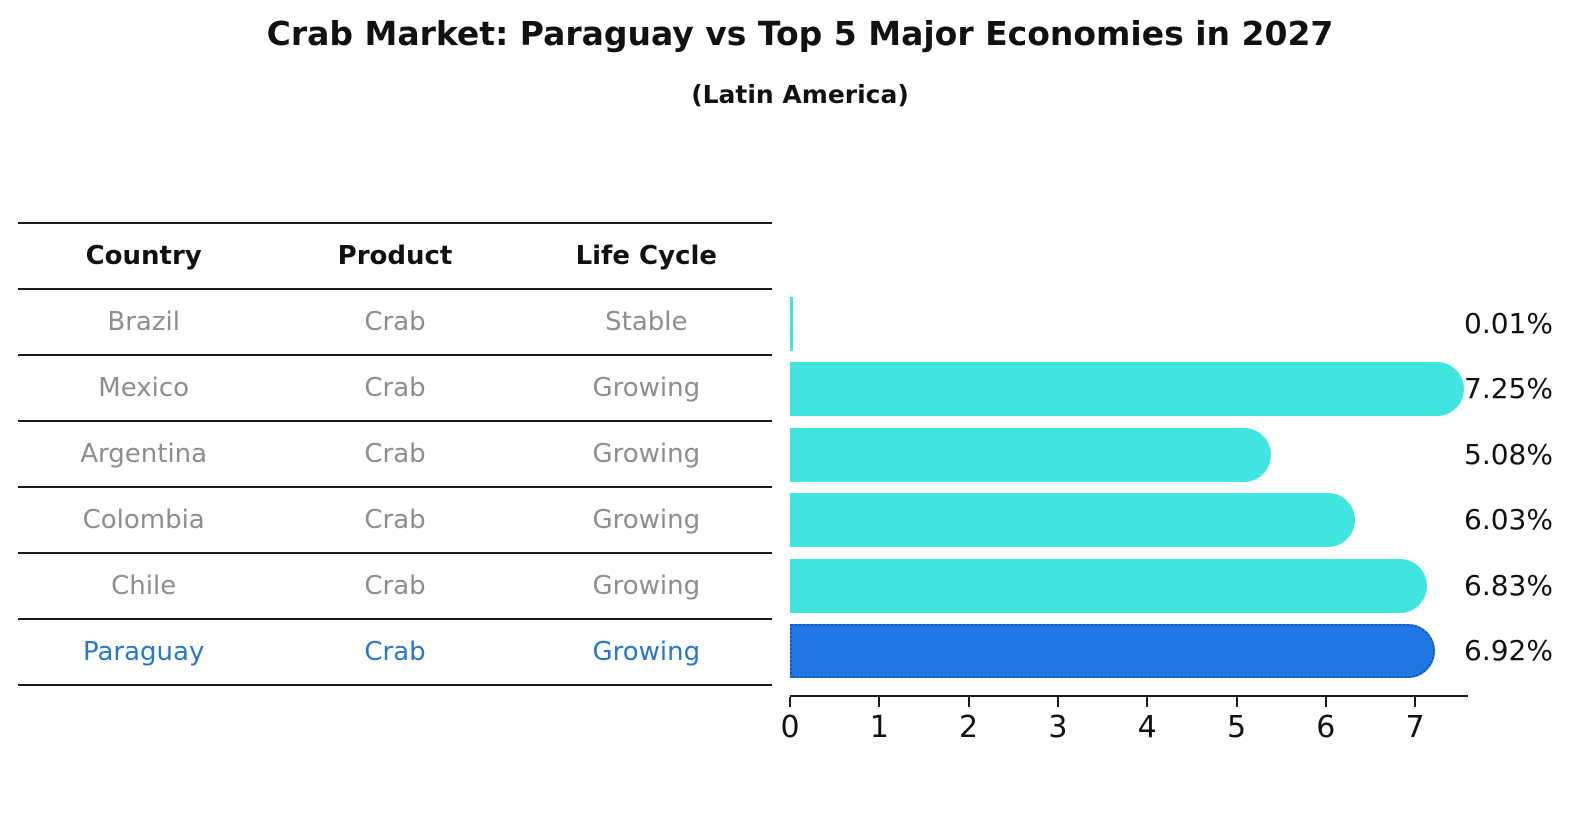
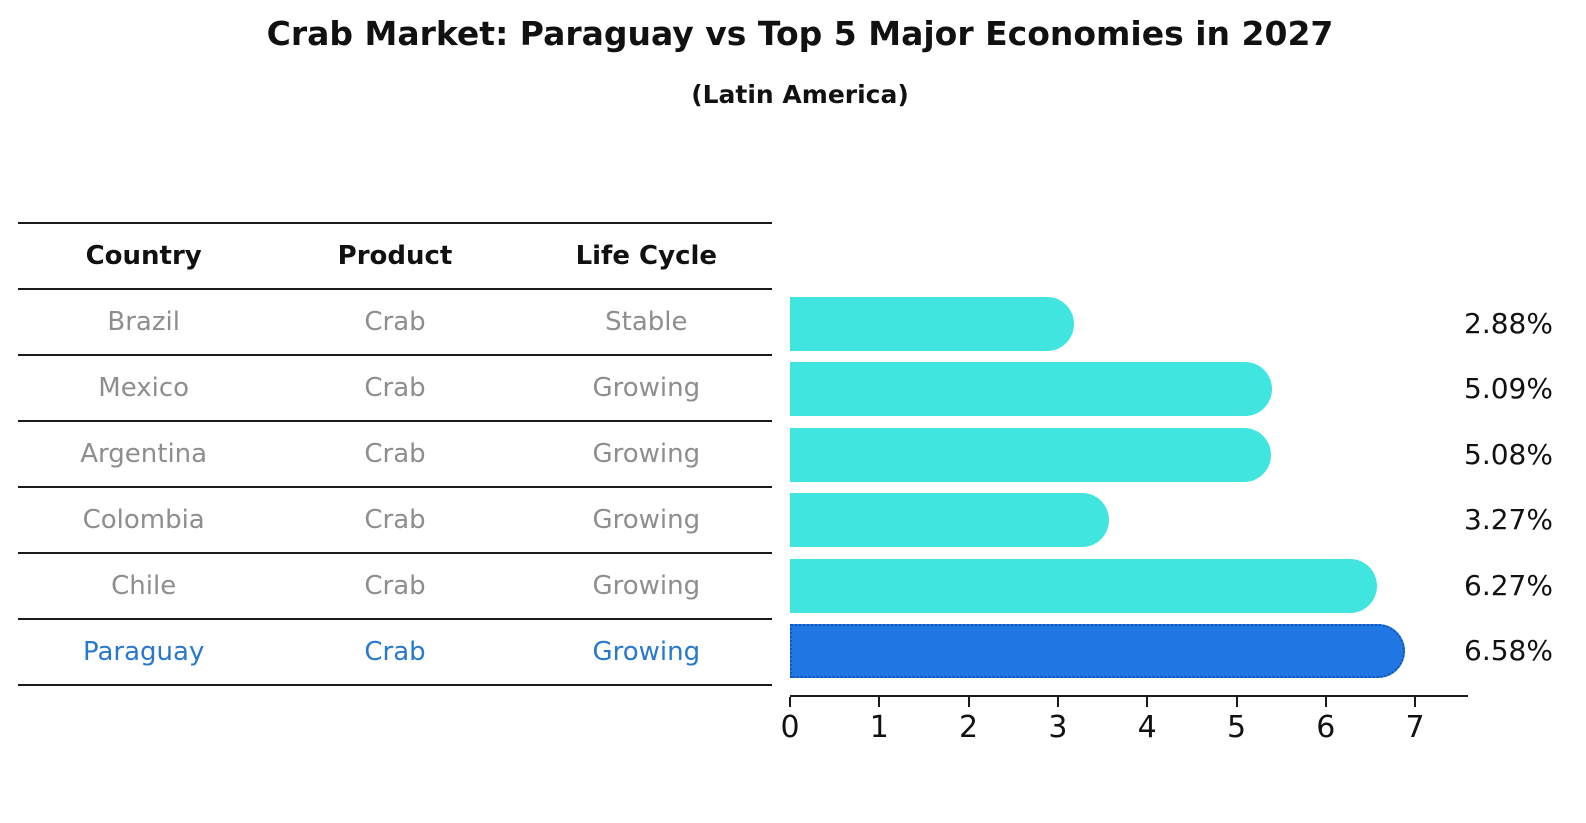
Brazil: 0.01% -> 2.88%
Mexico: 7.25% -> 5.09%
Colombia: 6.03% -> 3.27%
Chile: 6.83% -> 6.27%
Paraguay: 6.92% -> 6.58%
